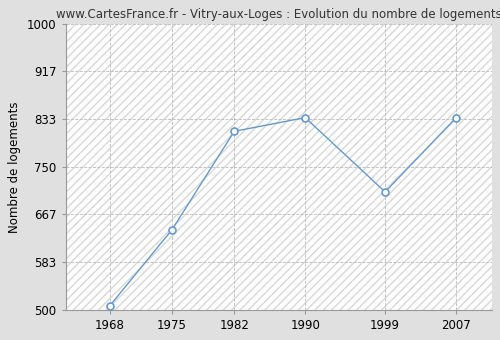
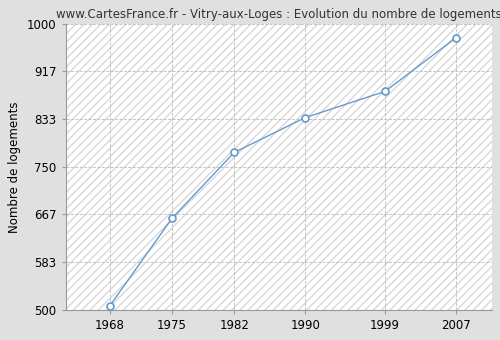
1975: 640 -> 660
1982: 812 -> 775
1999: 706 -> 882
2007: 836 -> 976
